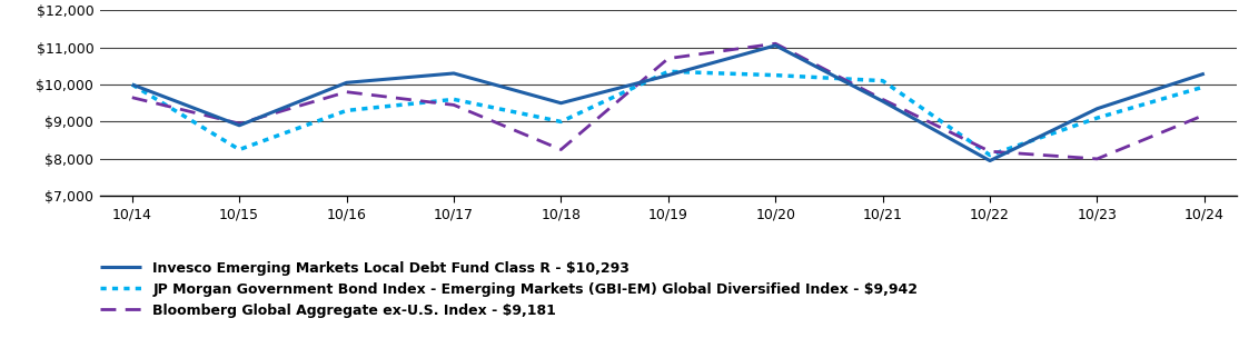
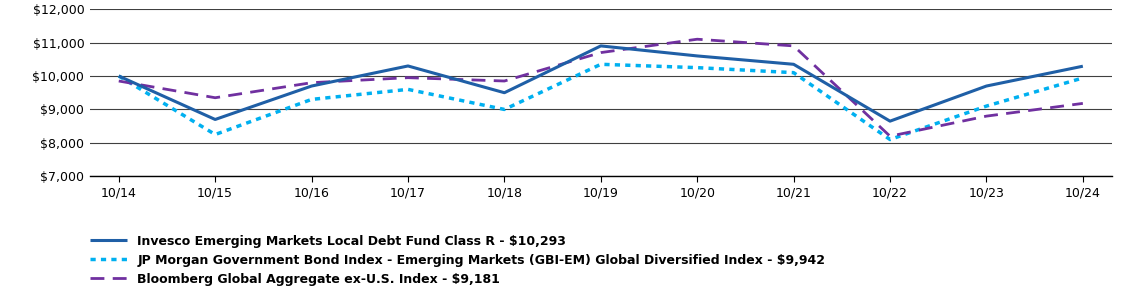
Bloomberg Global Aggregate ex-U.S. Index - $9,181/10/14: $9,650 -> $9,850
Invesco Emerging Markets Local Debt Fund Class R - $10,293/10/15: $8,900 -> $8,700
Bloomberg Global Aggregate ex-U.S. Index - $9,181/10/15: $8,950 -> $9,350
Invesco Emerging Markets Local Debt Fund Class R - $10,293/10/16: $10,050 -> $9,700
Bloomberg Global Aggregate ex-U.S. Index - $9,181/10/17: $9,450 -> $9,950
Bloomberg Global Aggregate ex-U.S. Index - $9,181/10/18: $8,250 -> $9,850
Invesco Emerging Markets Local Debt Fund Class R - $10,293/10/19: $10,250 -> $10,900
Invesco Emerging Markets Local Debt Fund Class R - $10,293/10/20: $11,050 -> $10,600
Invesco Emerging Markets Local Debt Fund Class R - $10,293/10/21: $9,550 -> $10,350
Bloomberg Global Aggregate ex-U.S. Index - $9,181/10/21: $9,600 -> $10,900
Invesco Emerging Markets Local Debt Fund Class R - $10,293/10/22: $7,950 -> $8,650
Invesco Emerging Markets Local Debt Fund Class R - $10,293/10/23: $9,350 -> $9,700
Bloomberg Global Aggregate ex-U.S. Index - $9,181/10/23: $8,000 -> $8,800
